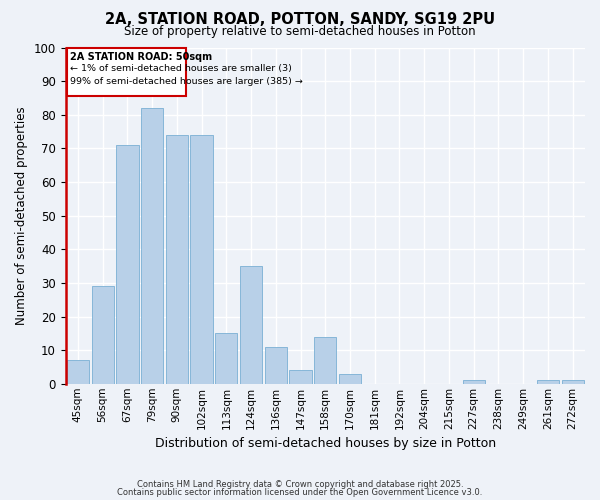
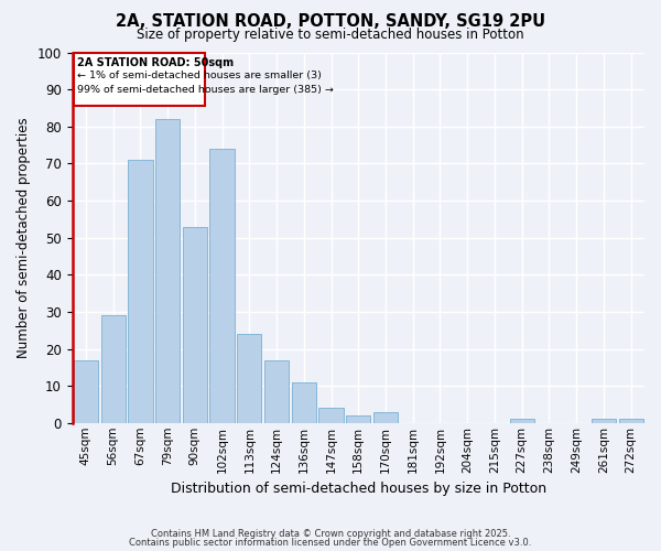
45sqm: 7 -> 17
90sqm: 74 -> 53
113sqm: 15 -> 24
124sqm: 35 -> 17
158sqm: 14 -> 2
